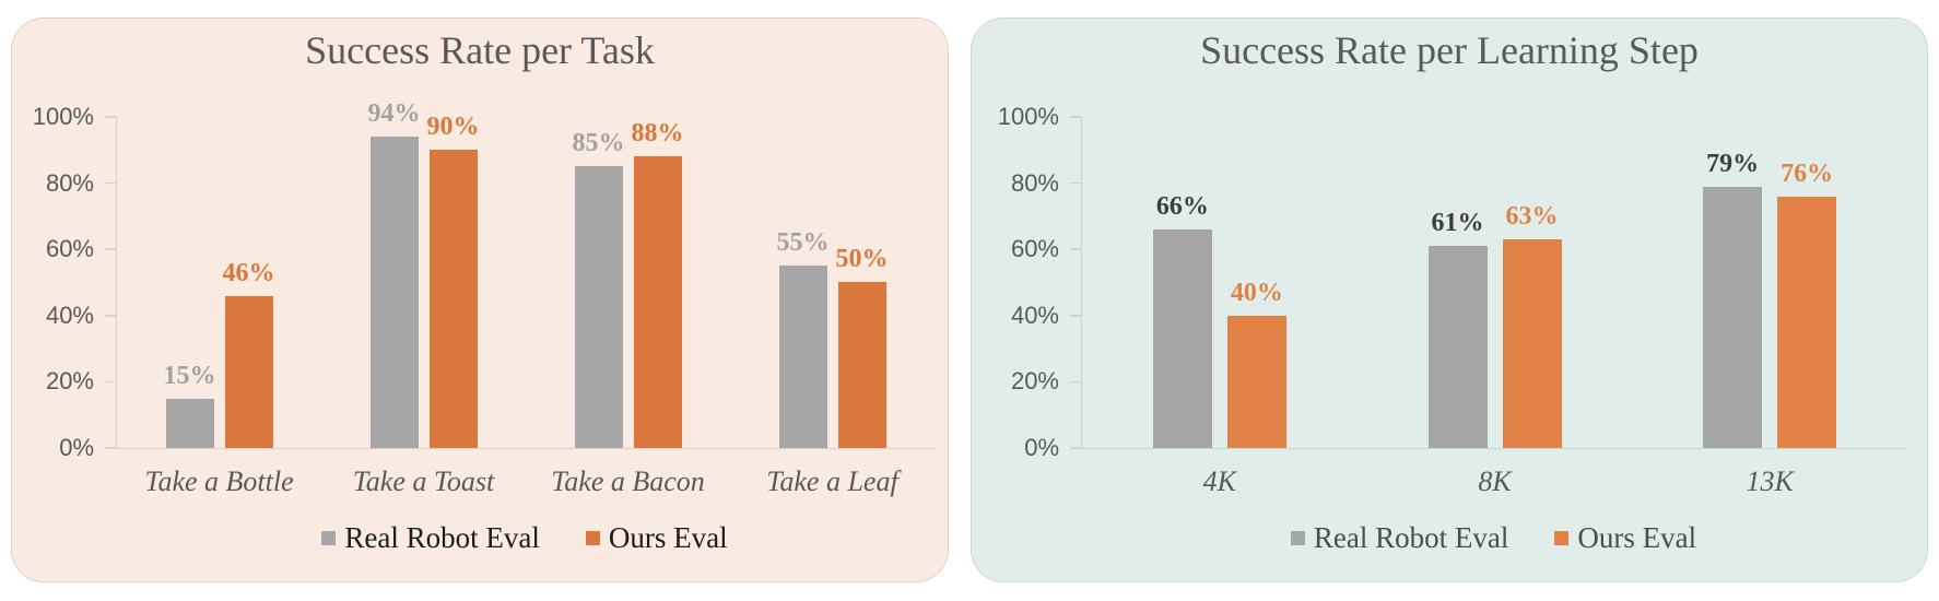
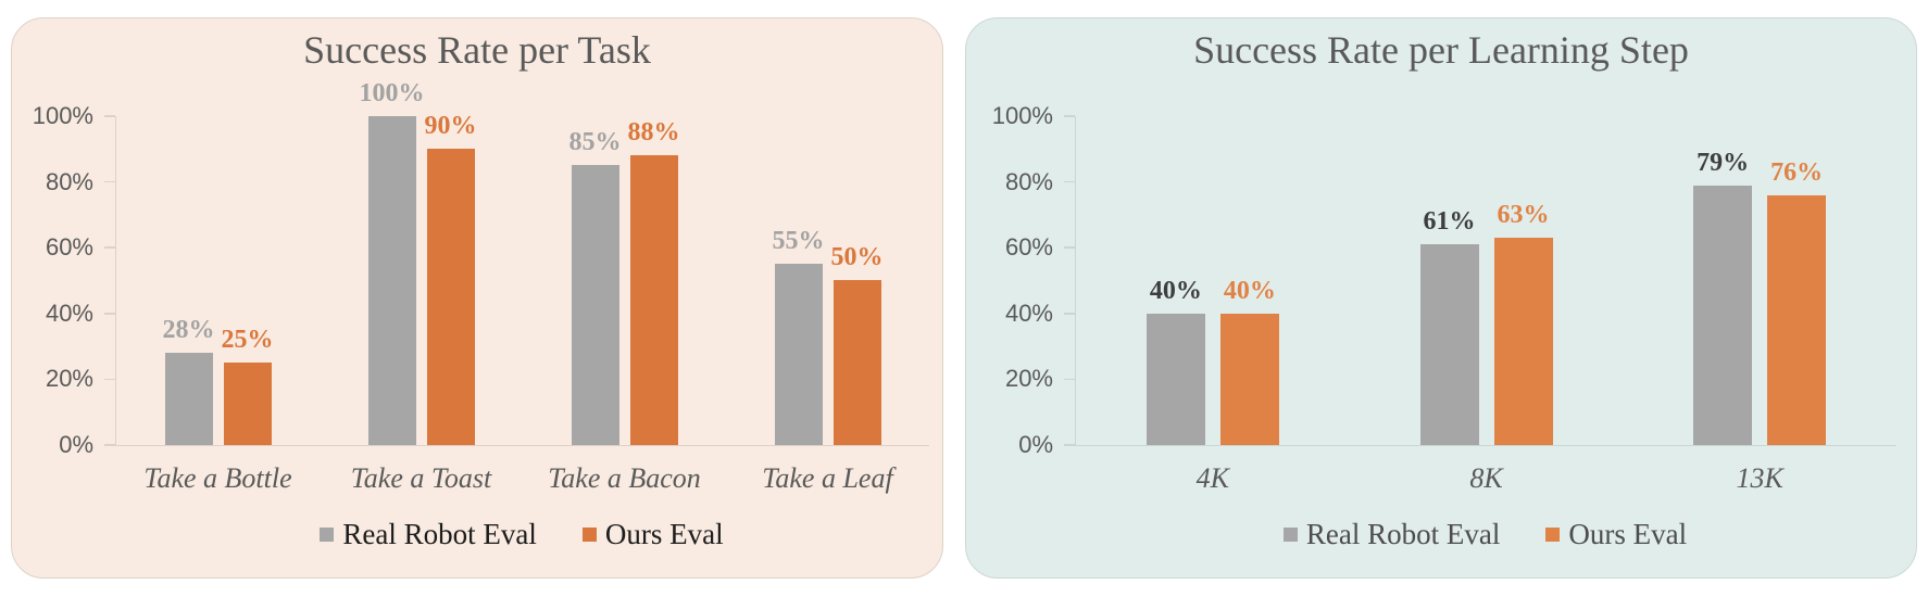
Success Rate per Task/Real Robot Eval/Take a Bottle: 15% -> 28%
Success Rate per Task/Ours Eval/Take a Bottle: 46% -> 25%
Success Rate per Task/Real Robot Eval/Take a Toast: 94% -> 100%
Success Rate per Learning Step/Real Robot Eval/4K: 66% -> 40%
